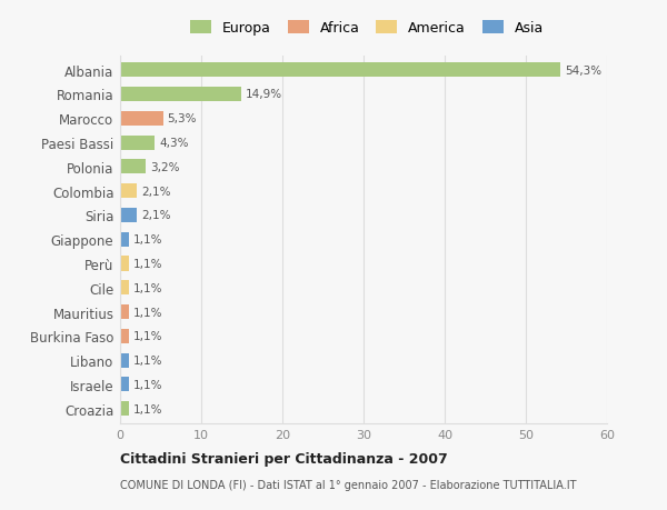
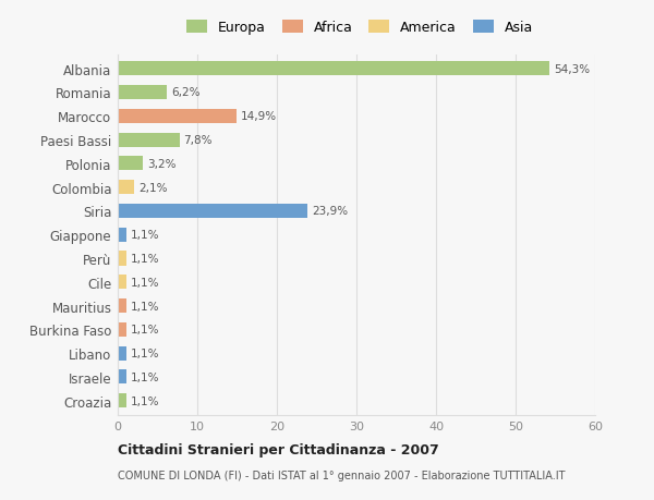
Romania: 14,9% -> 6,2%
Marocco: 5,3% -> 14,9%
Paesi Bassi: 4,3% -> 7,8%
Siria: 2,1% -> 23,9%
